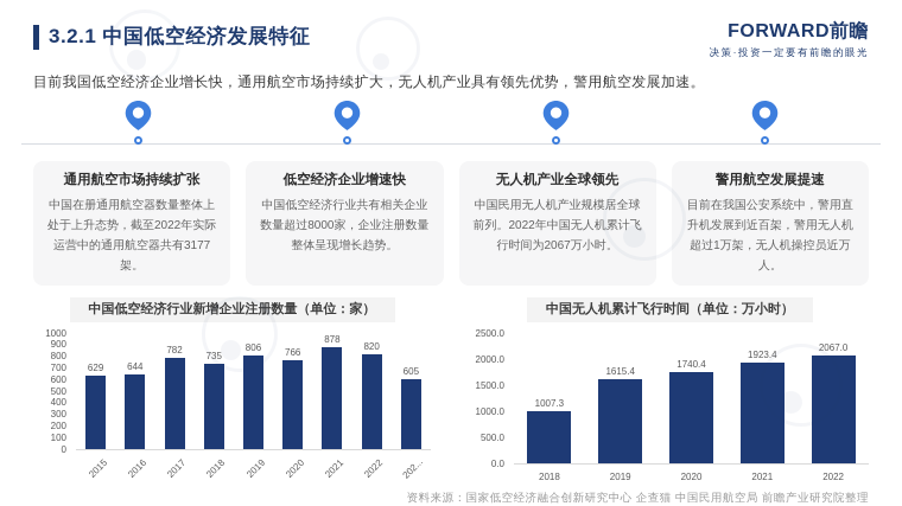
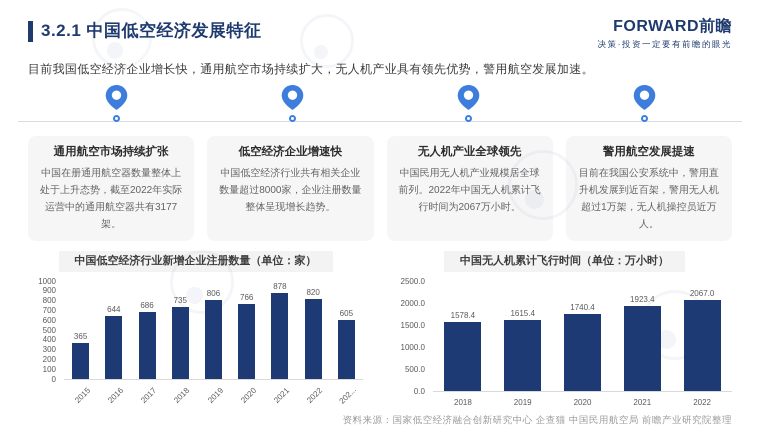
中国低空经济行业新增企业注册数量（单位：家）/2015: 629 -> 365
中国低空经济行业新增企业注册数量（单位：家）/2017: 782 -> 686
中国无人机累计飞行时间（单位：万小时）/2018: 1007.3 -> 1578.4
